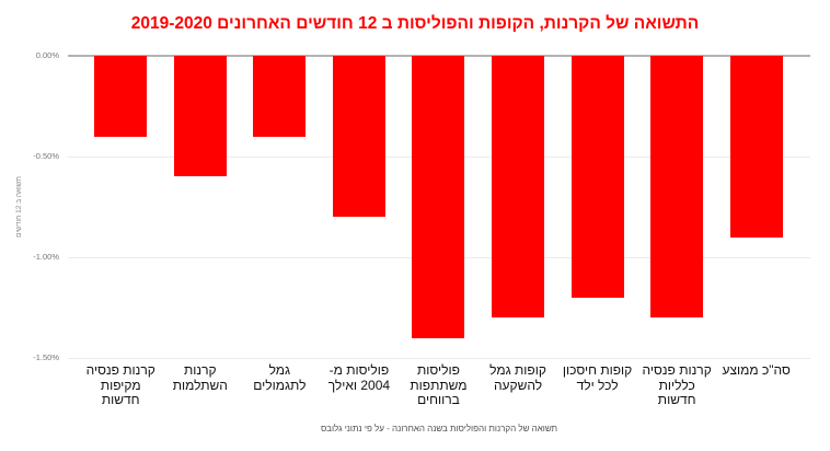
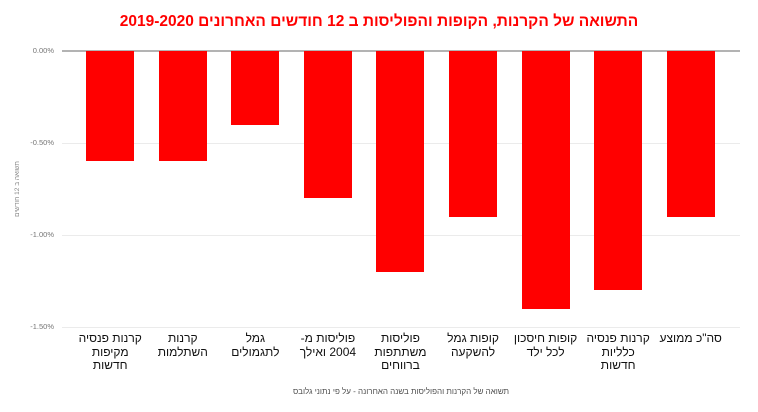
קופות חיסכון לכל ילד: -1.2% -> -1.4%
קופות גמל להשקעה: -1.3% -> -0.9%
פוליסות משתתפות ברווחים: -1.4% -> -1.2%
קרנות פנסיה מקיפות חדשות: -0.4% -> -0.6%
